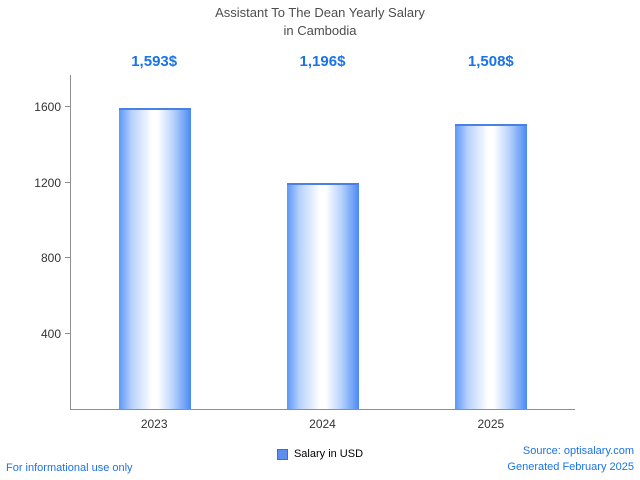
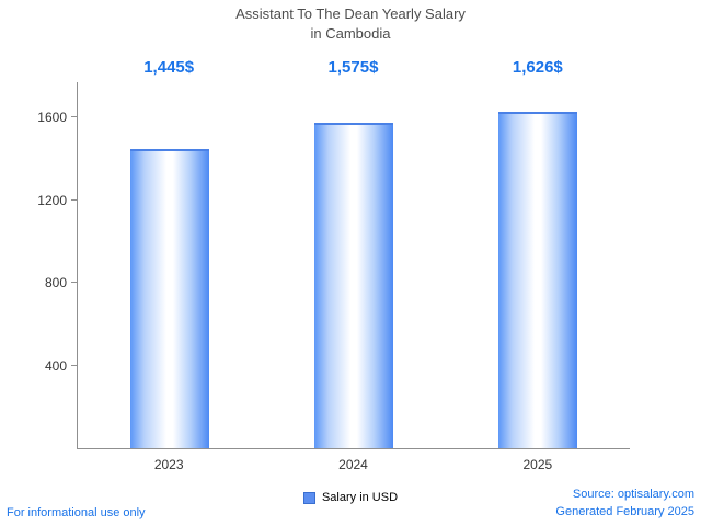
2023: 1,593 -> 1,445
2024: 1,196 -> 1,575
2025: 1,508 -> 1,626
